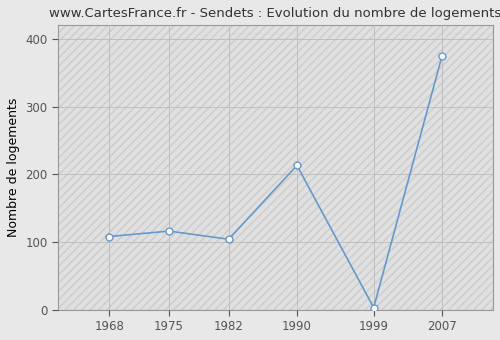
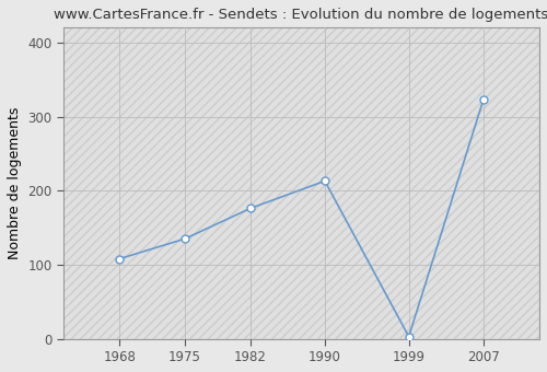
1975: 116 -> 135
1982: 104 -> 176
2007: 374 -> 323
